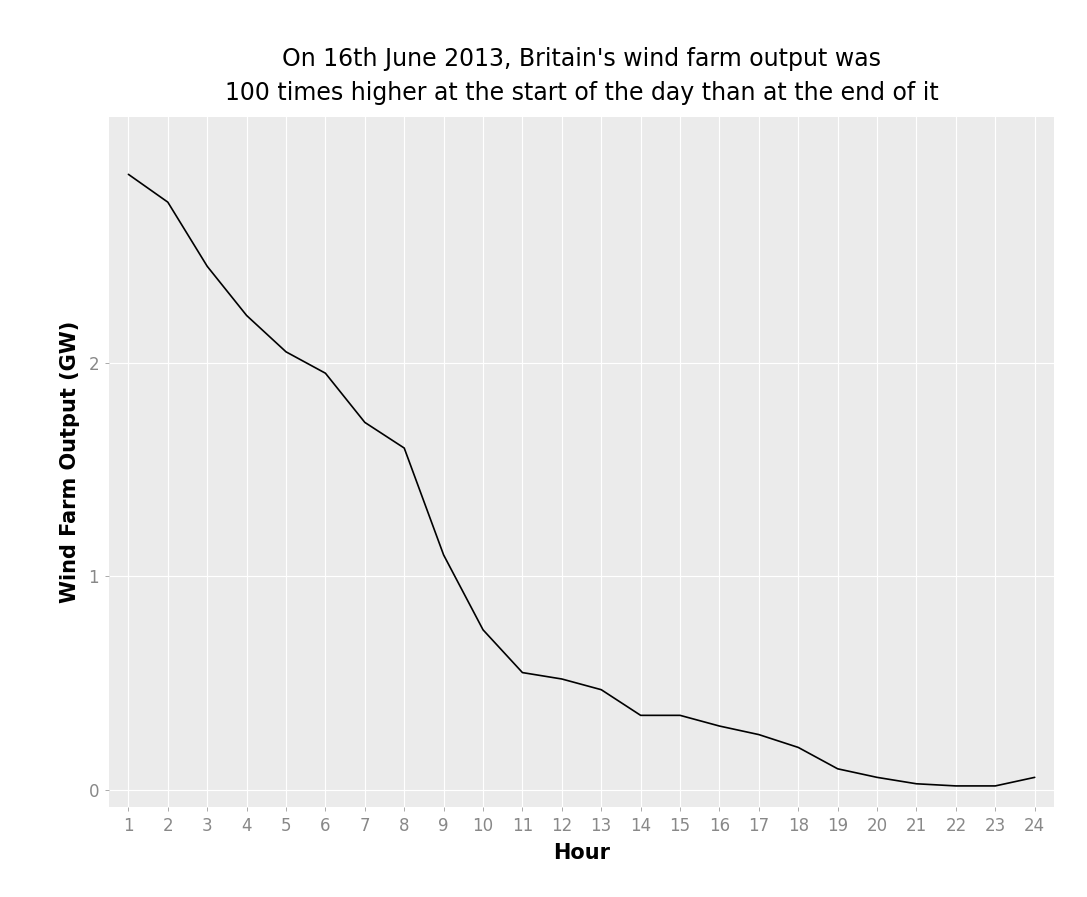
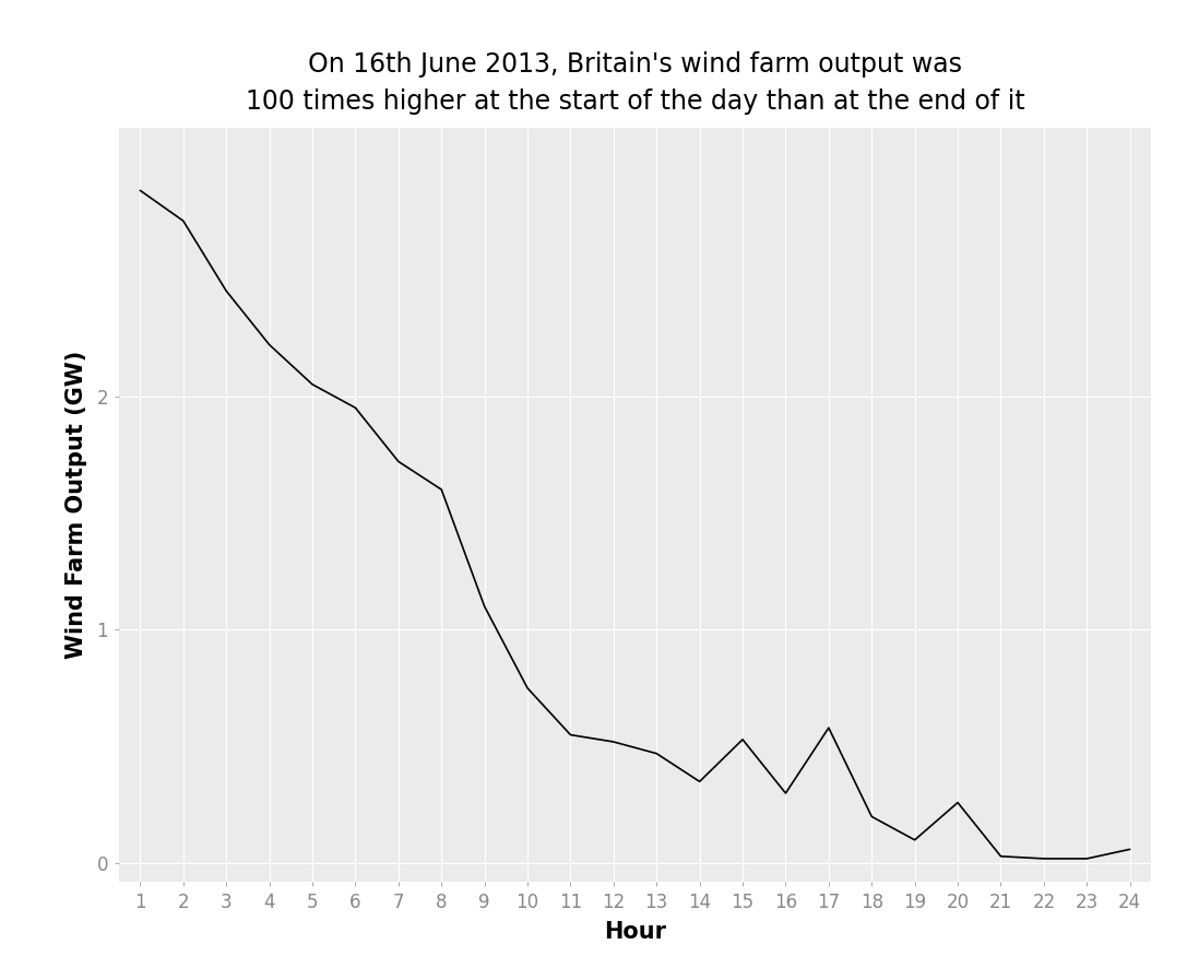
15: 0.35 -> 0.53
17: 0.26 -> 0.58
20: 0.06 -> 0.26
